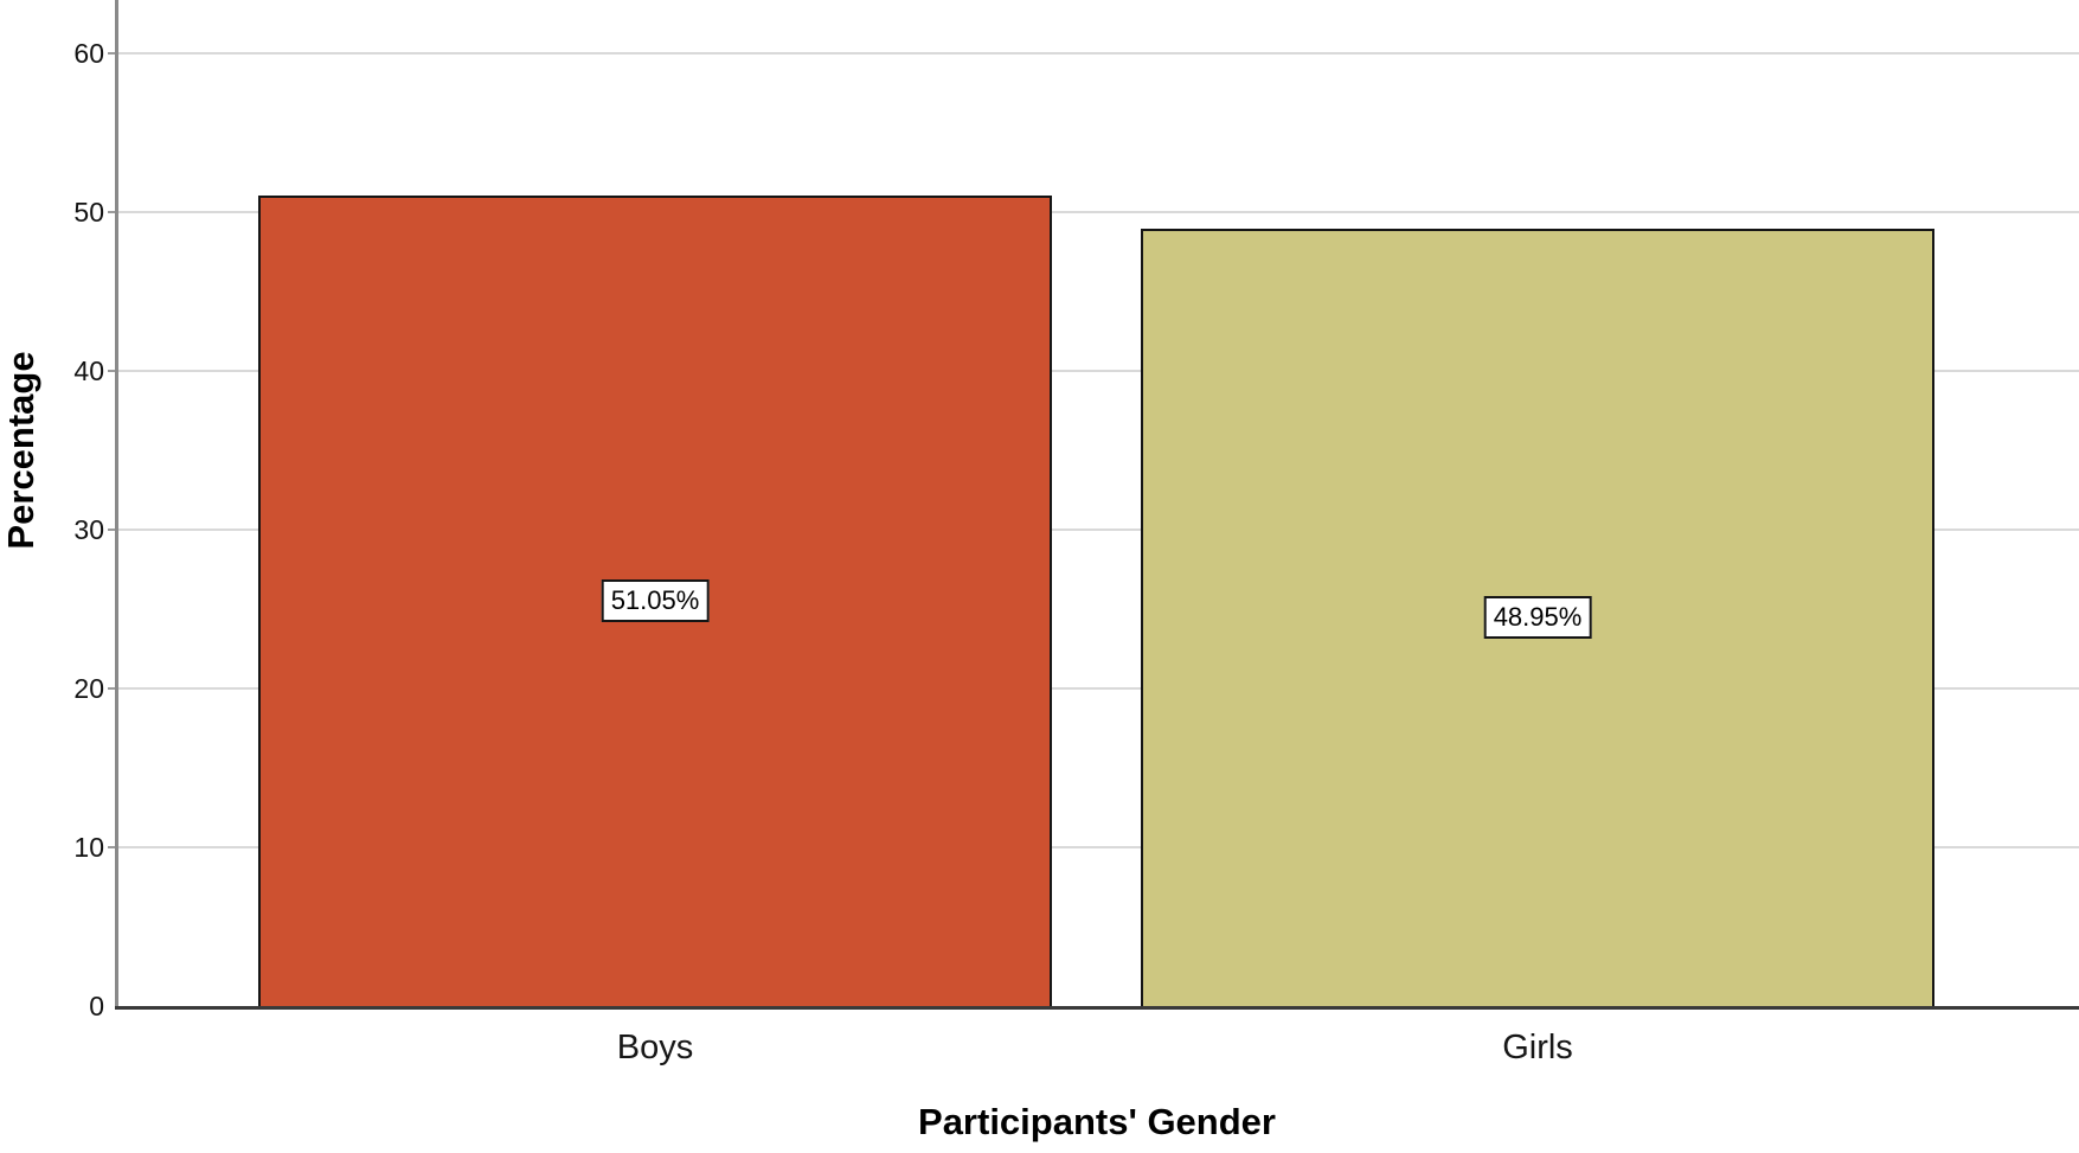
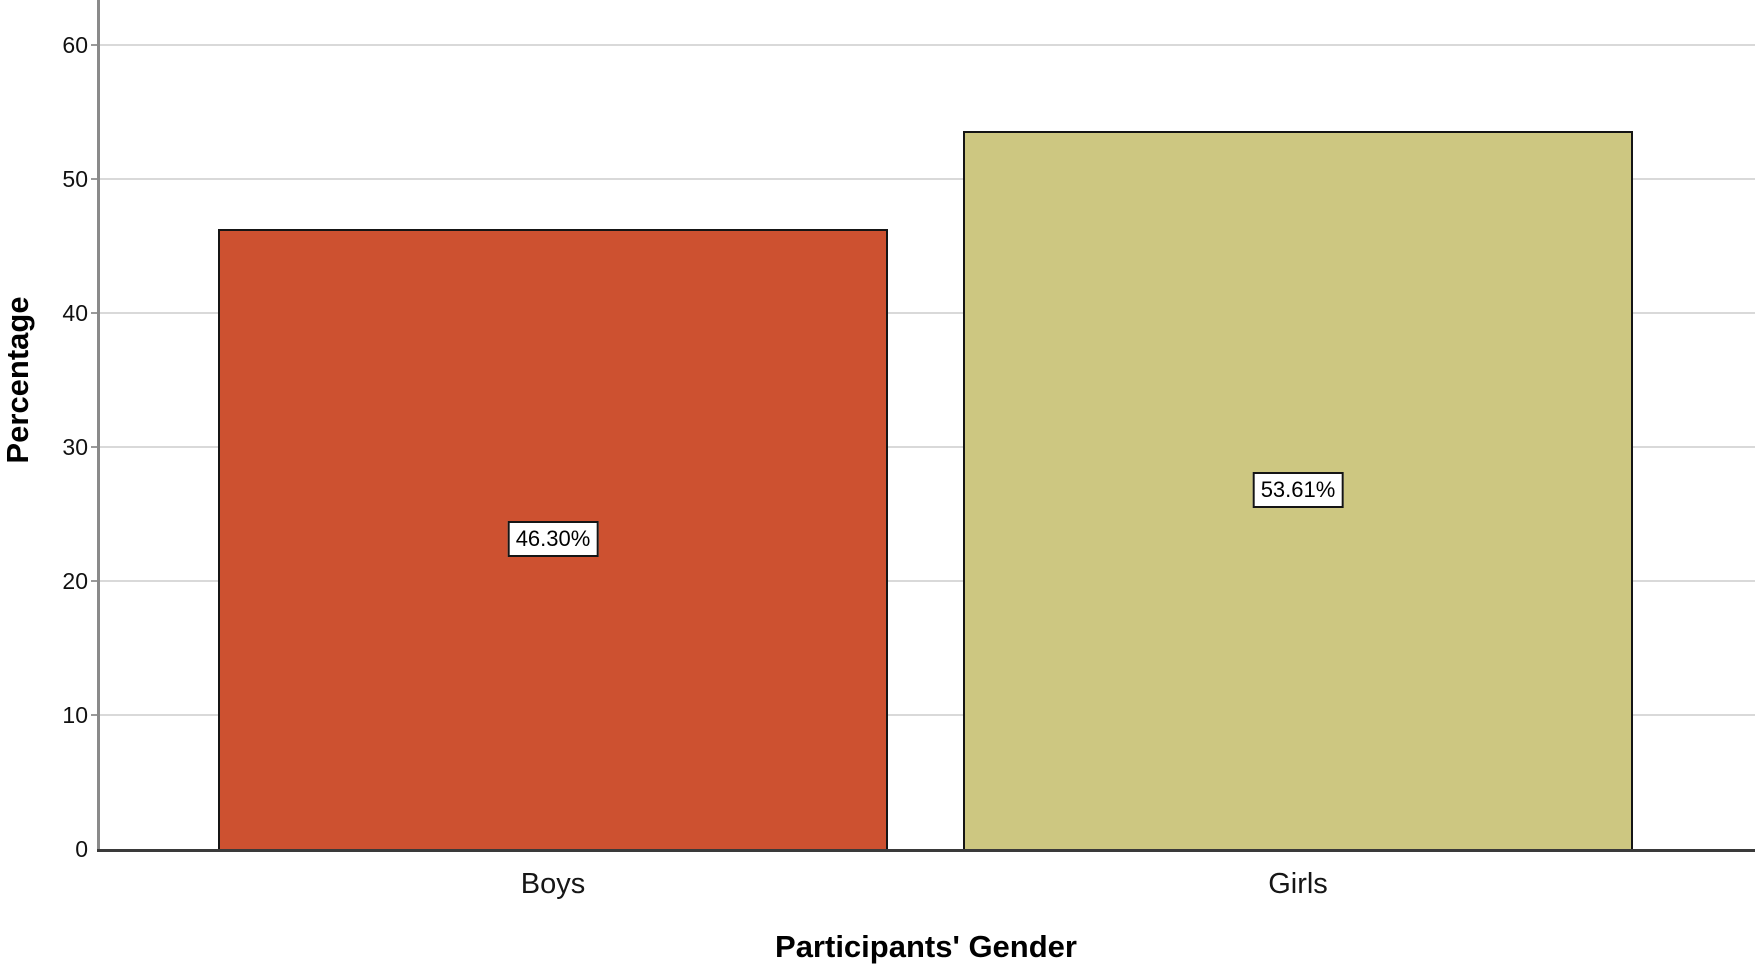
Boys: 51.05% -> 46.30%
Girls: 48.95% -> 53.61%
